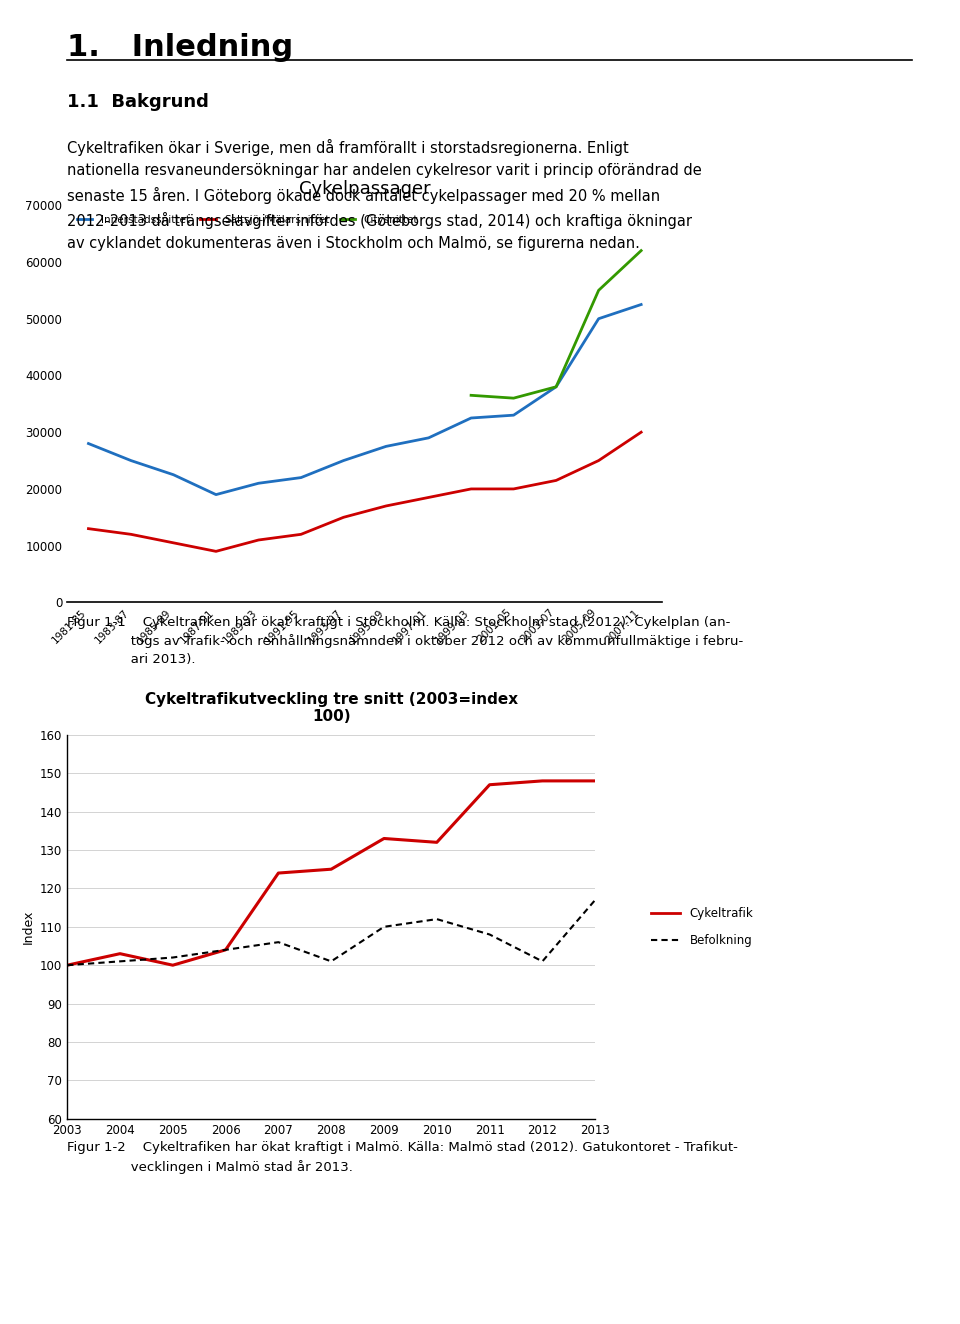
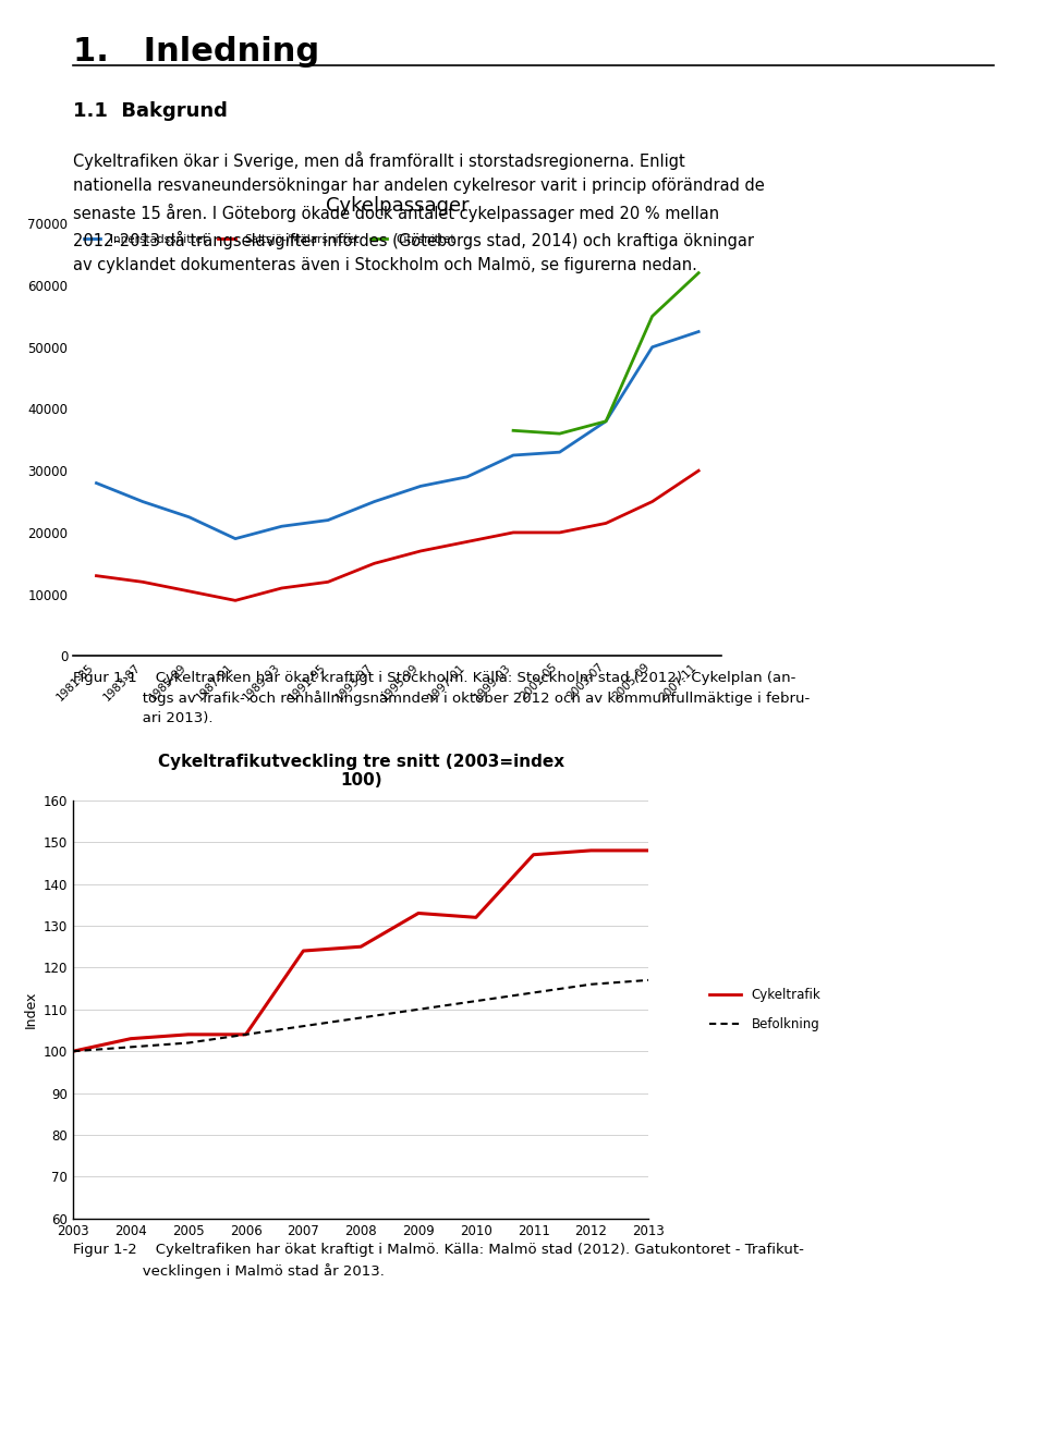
Cykeltrafikutveckling tre snitt (2003=index 100)/Cykeltrafik/2005: 100 -> 104
Cykeltrafikutveckling tre snitt (2003=index 100)/Befolkning/2008: 101 -> 108
Cykeltrafikutveckling tre snitt (2003=index 100)/Befolkning/2011: 108 -> 114
Cykeltrafikutveckling tre snitt (2003=index 100)/Befolkning/2012: 101 -> 116
